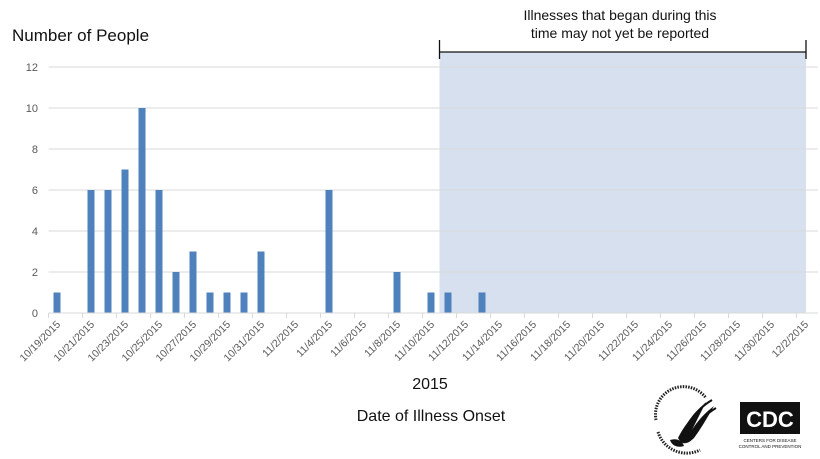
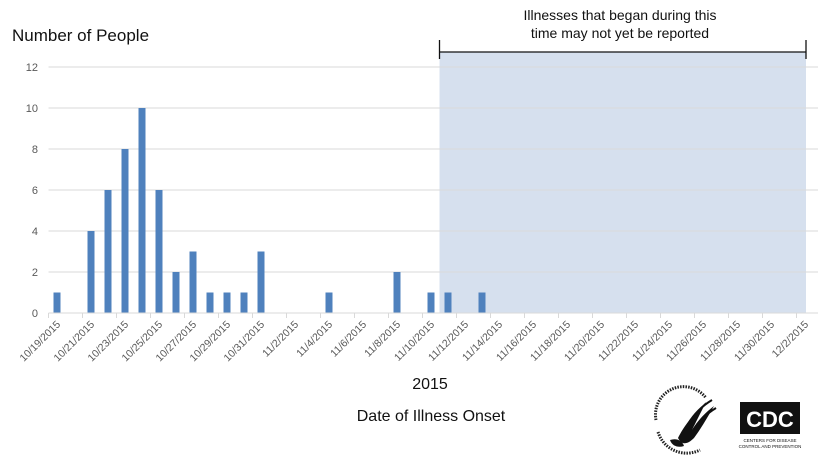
10/21/2015: 6 -> 4
10/23/2015: 7 -> 8
11/4/2015: 6 -> 1
